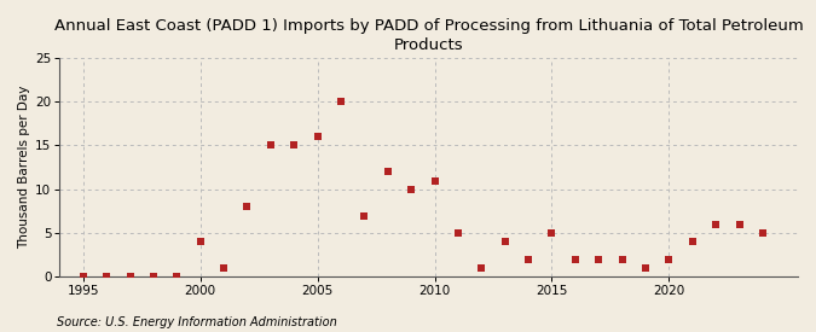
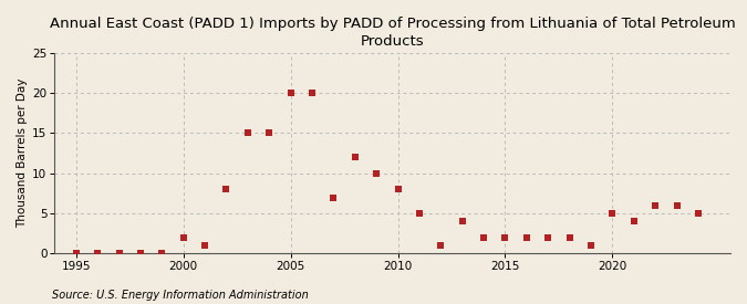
2000: 4 -> 2
2005: 16 -> 20
2010: 11 -> 8
2015: 5 -> 2
2020: 2 -> 5
